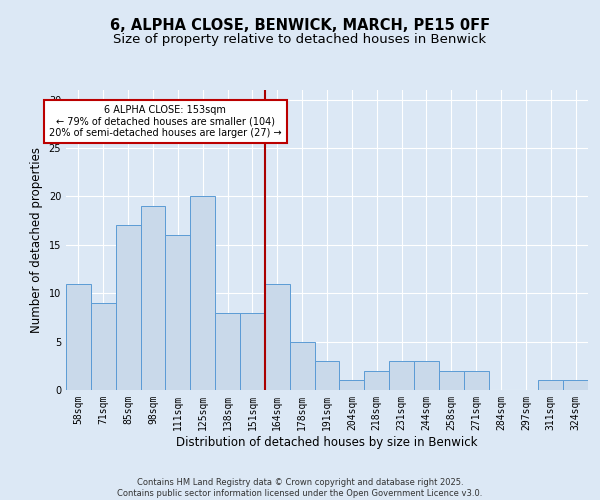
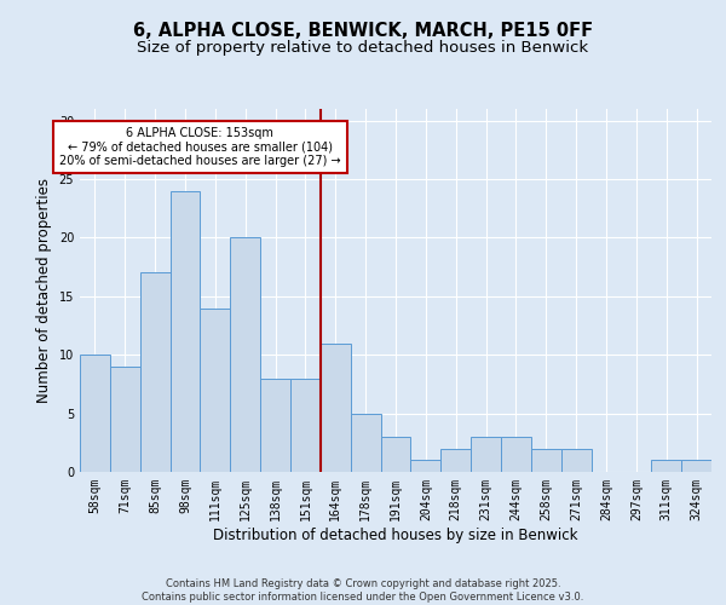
58sqm: 11 -> 10
98sqm: 19 -> 24
111sqm: 16 -> 14
